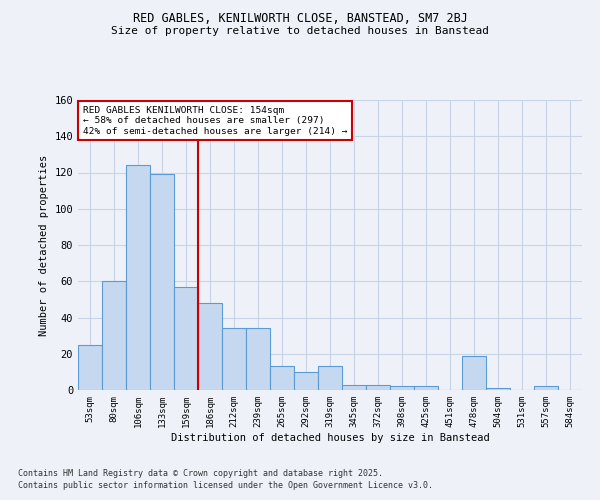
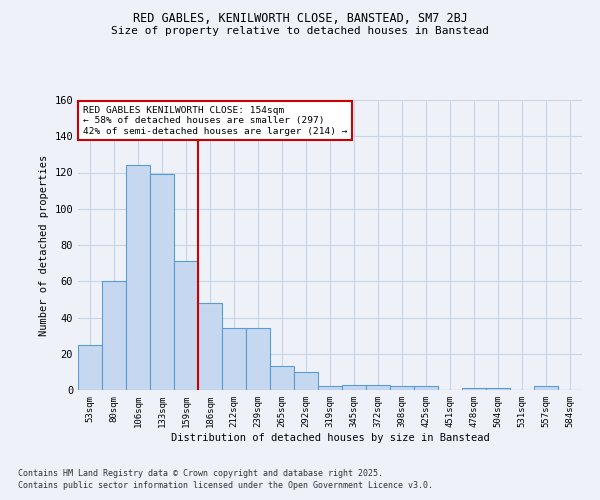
159sqm: 57 -> 71
319sqm: 13 -> 2
478sqm: 19 -> 1
